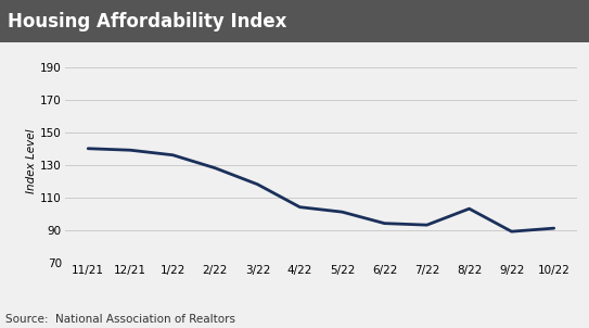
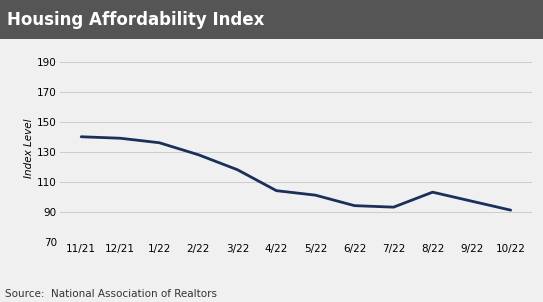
9/22: 89 -> 97
